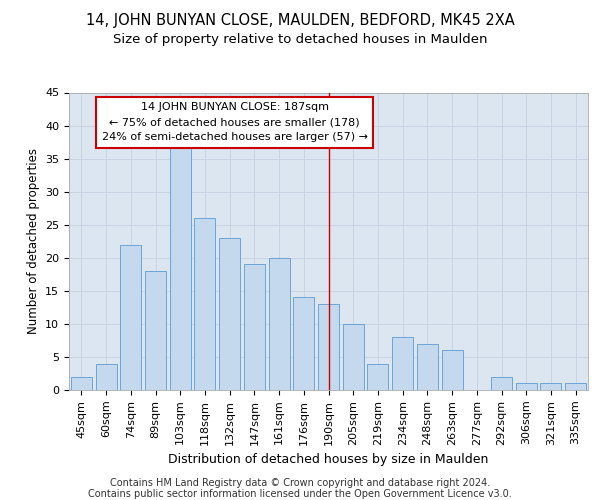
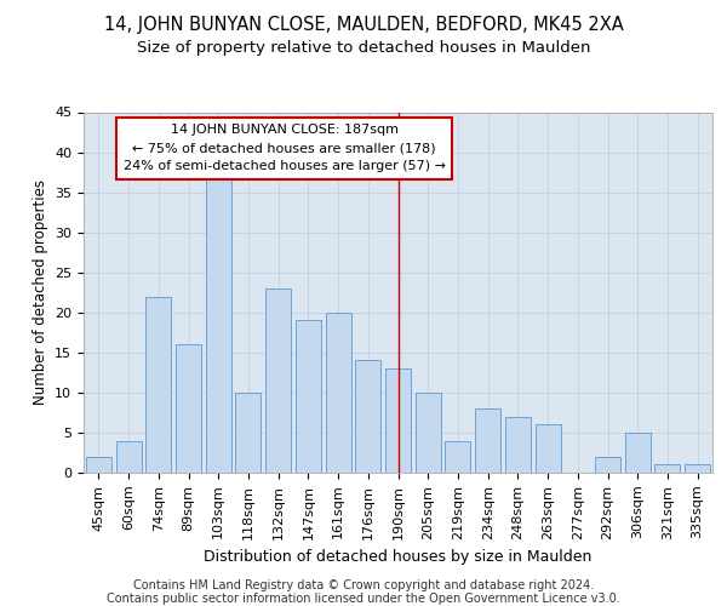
89sqm: 18 -> 16
118sqm: 26 -> 10
306sqm: 1 -> 5
